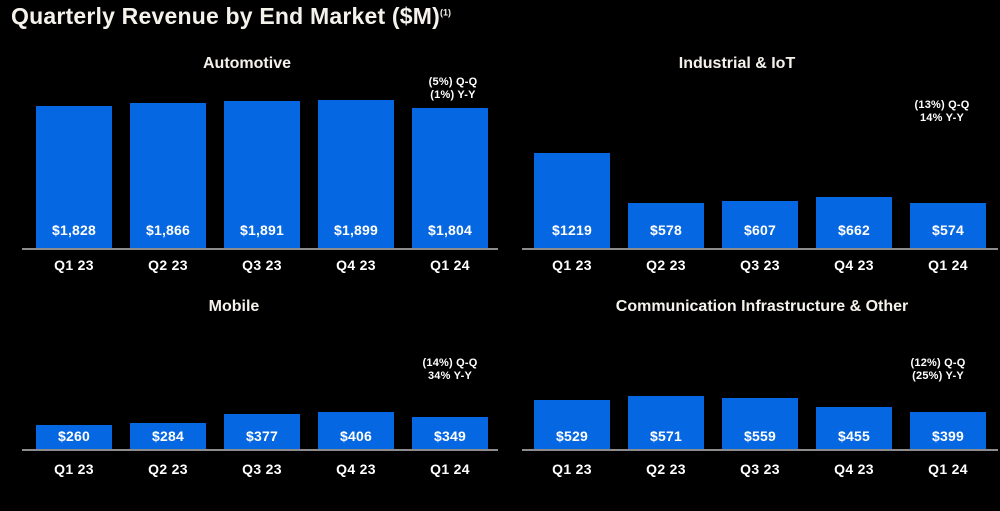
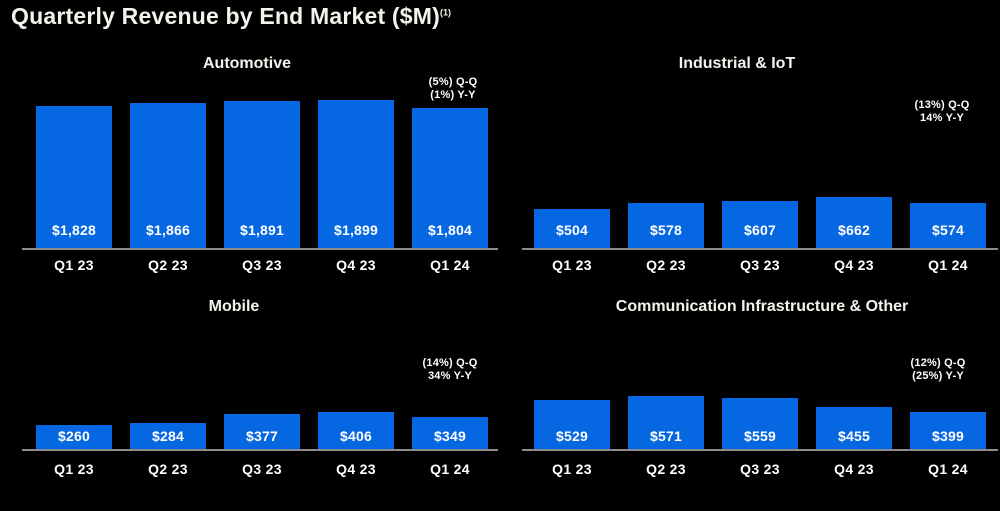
Industrial & IoT/Q1 23: $1219 -> $504
